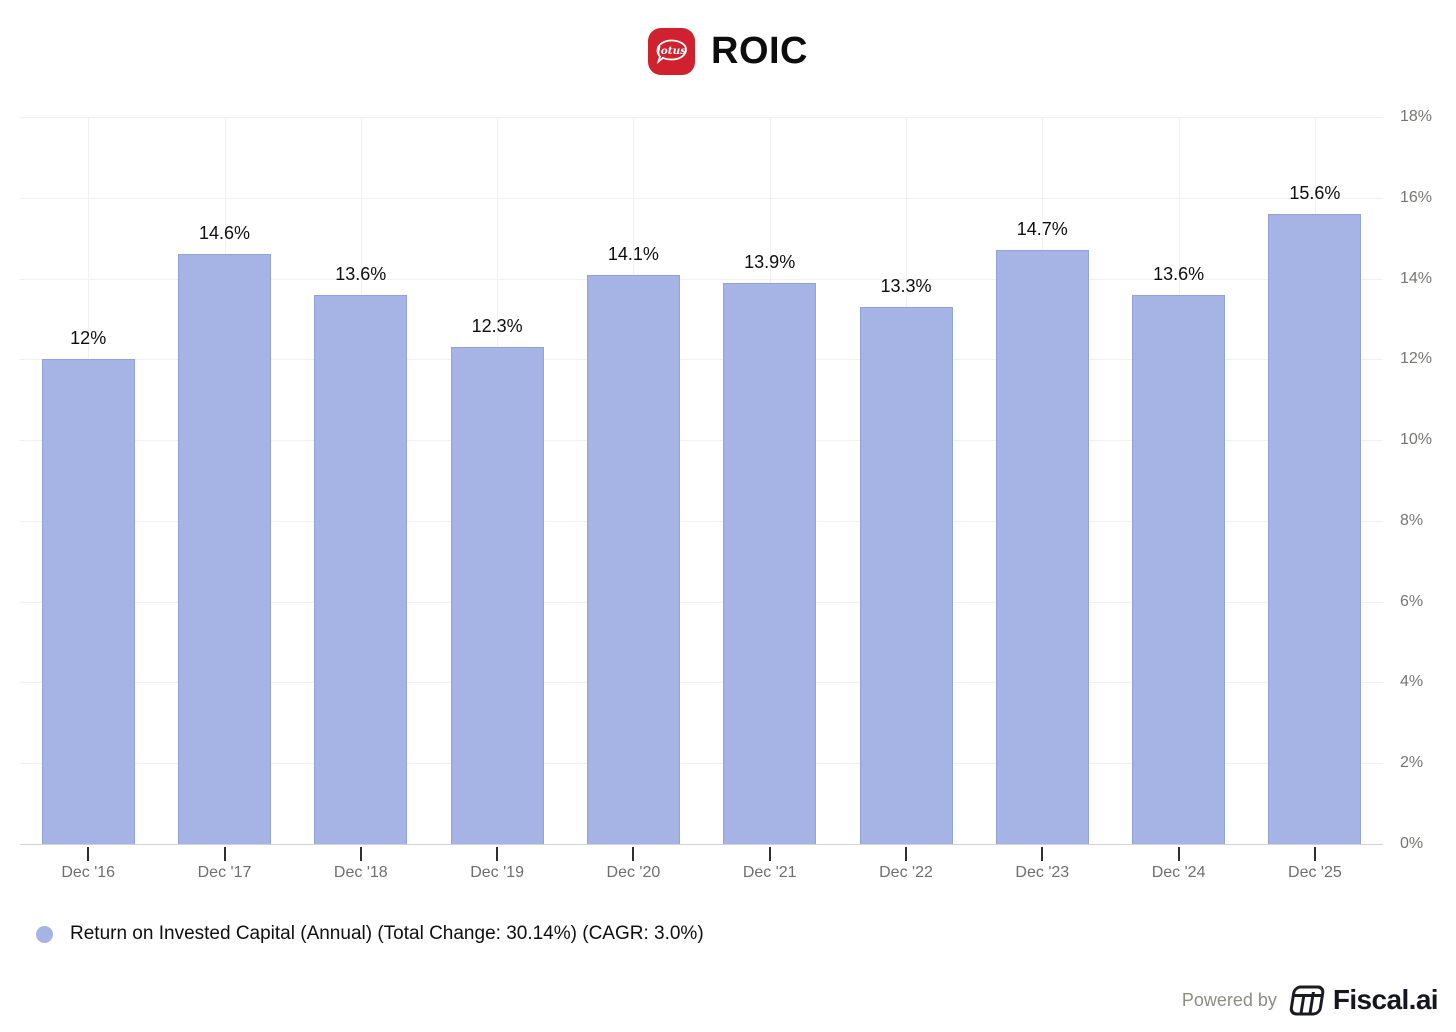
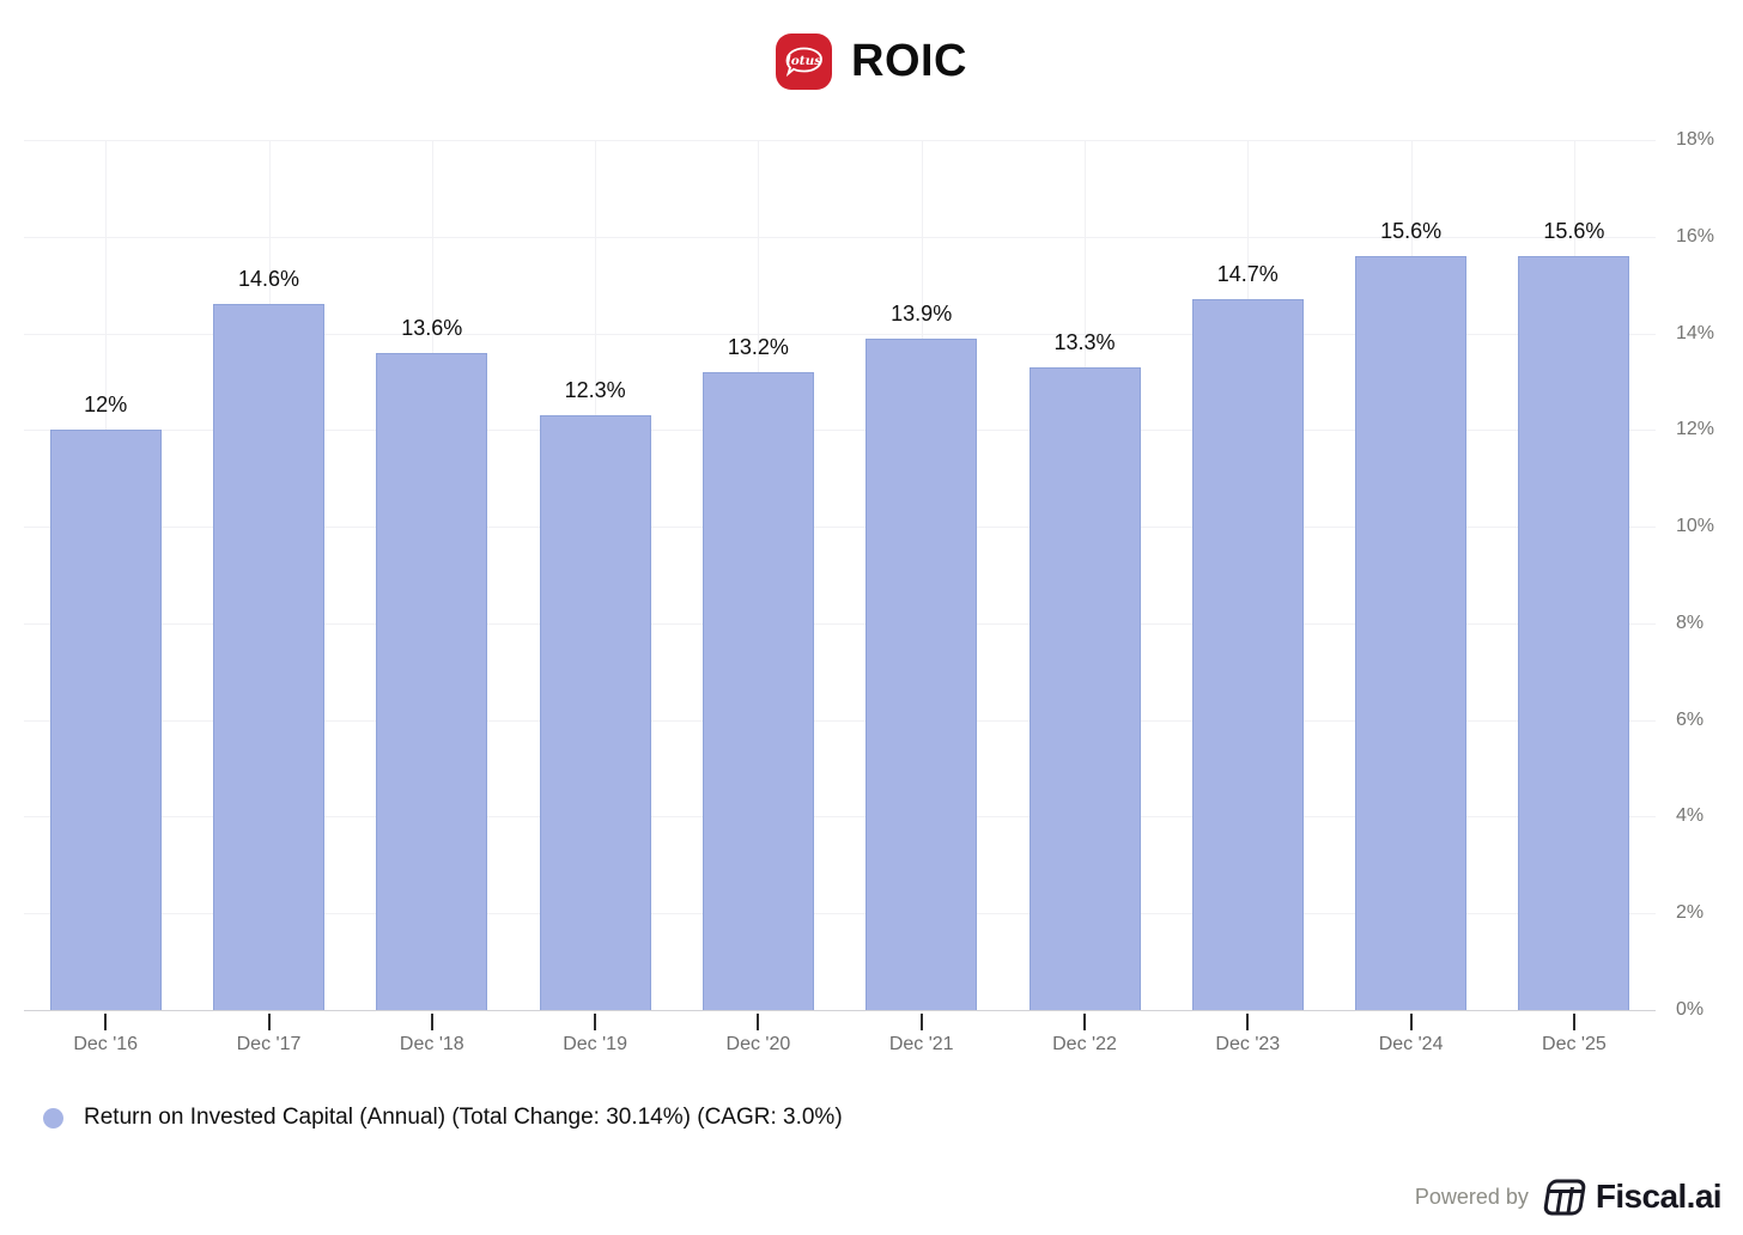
Dec '20: 14.1% -> 13.2%
Dec '24: 13.6% -> 15.6%
